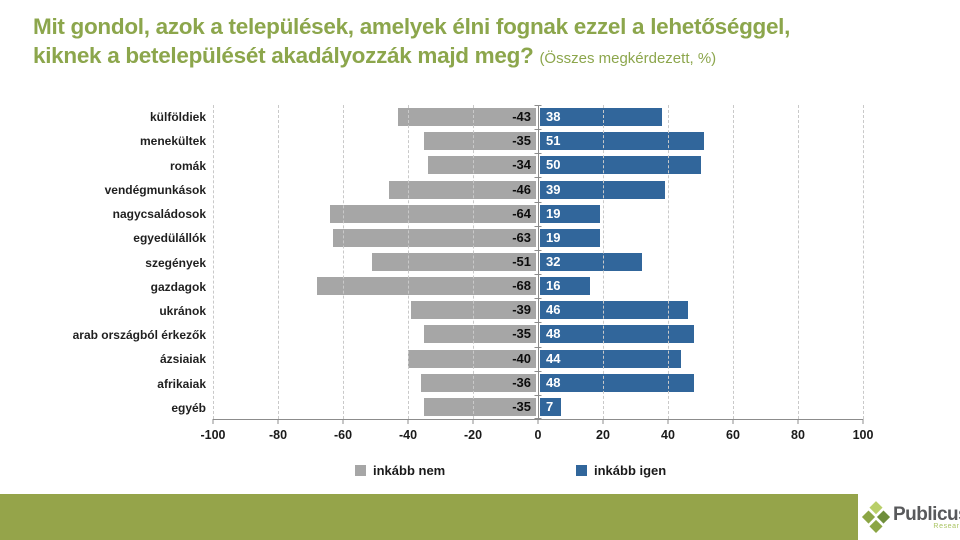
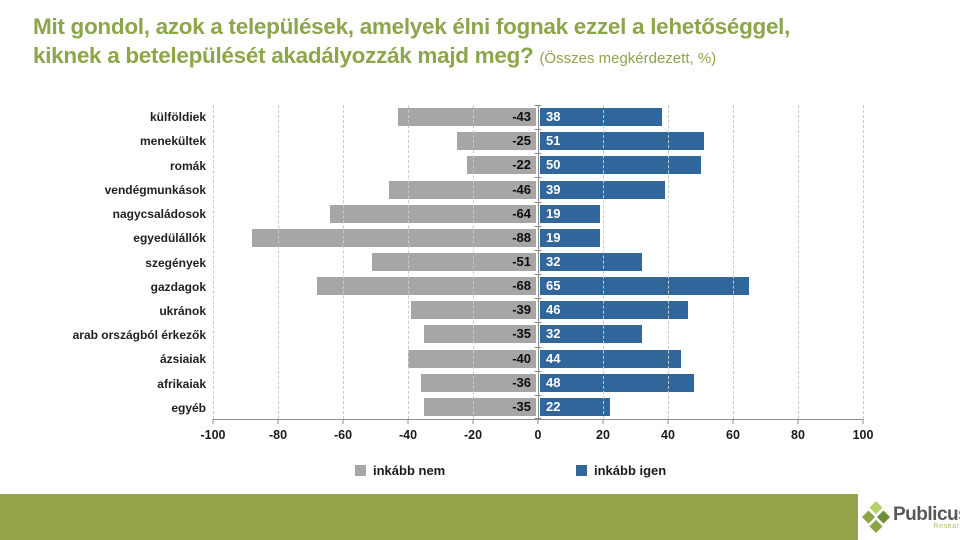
inkább nem/menekültek: -35 -> -25
inkább nem/romák: -34 -> -22
inkább nem/egyedülállók: -63 -> -88
inkább igen/gazdagok: 16 -> 65
inkább igen/arab országból érkezők: 48 -> 32
inkább igen/egyéb: 7 -> 22
